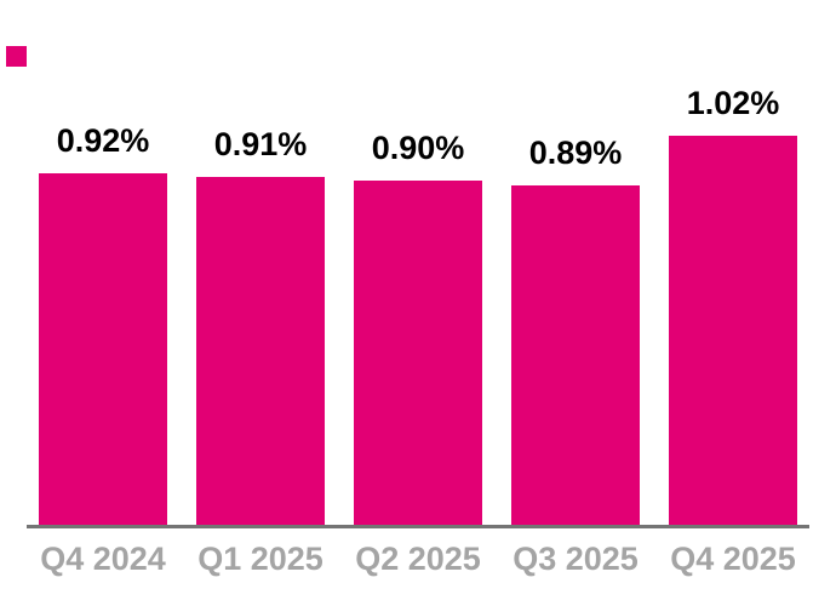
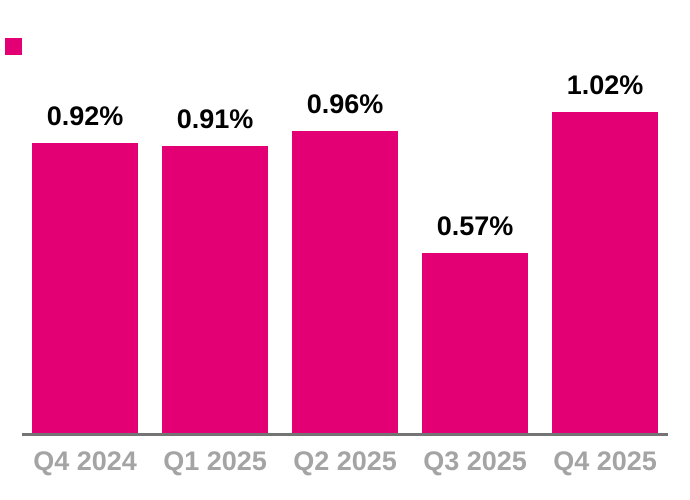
Q2 2025: 0.90% -> 0.96%
Q3 2025: 0.89% -> 0.57%
